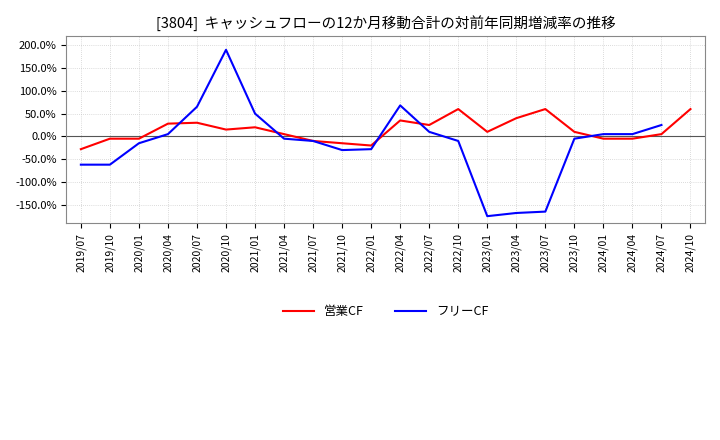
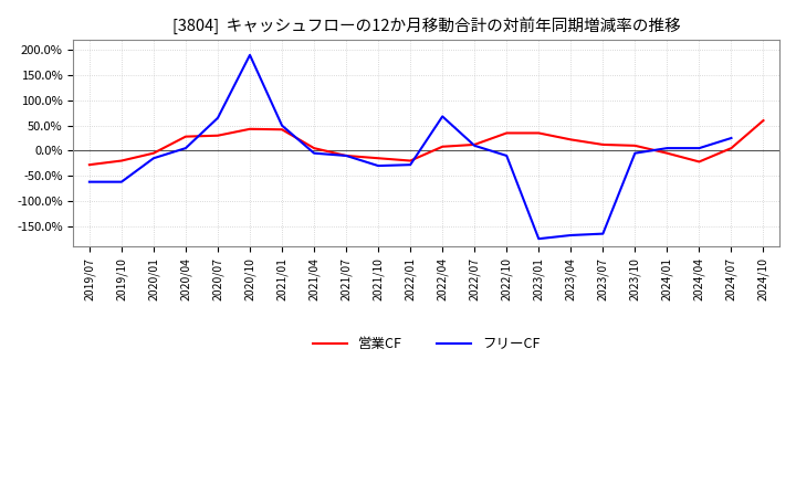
営業CF/2019/10: -5% -> -20%
営業CF/2020/10: 15% -> 43%
営業CF/2021/01: 20% -> 42%
営業CF/2022/04: 35% -> 8%
営業CF/2022/07: 25% -> 12%
営業CF/2022/10: 60% -> 35%
営業CF/2023/01: 10% -> 35%
営業CF/2023/04: 40% -> 22%
営業CF/2023/07: 60% -> 12%
営業CF/2024/04: -5% -> -22%
